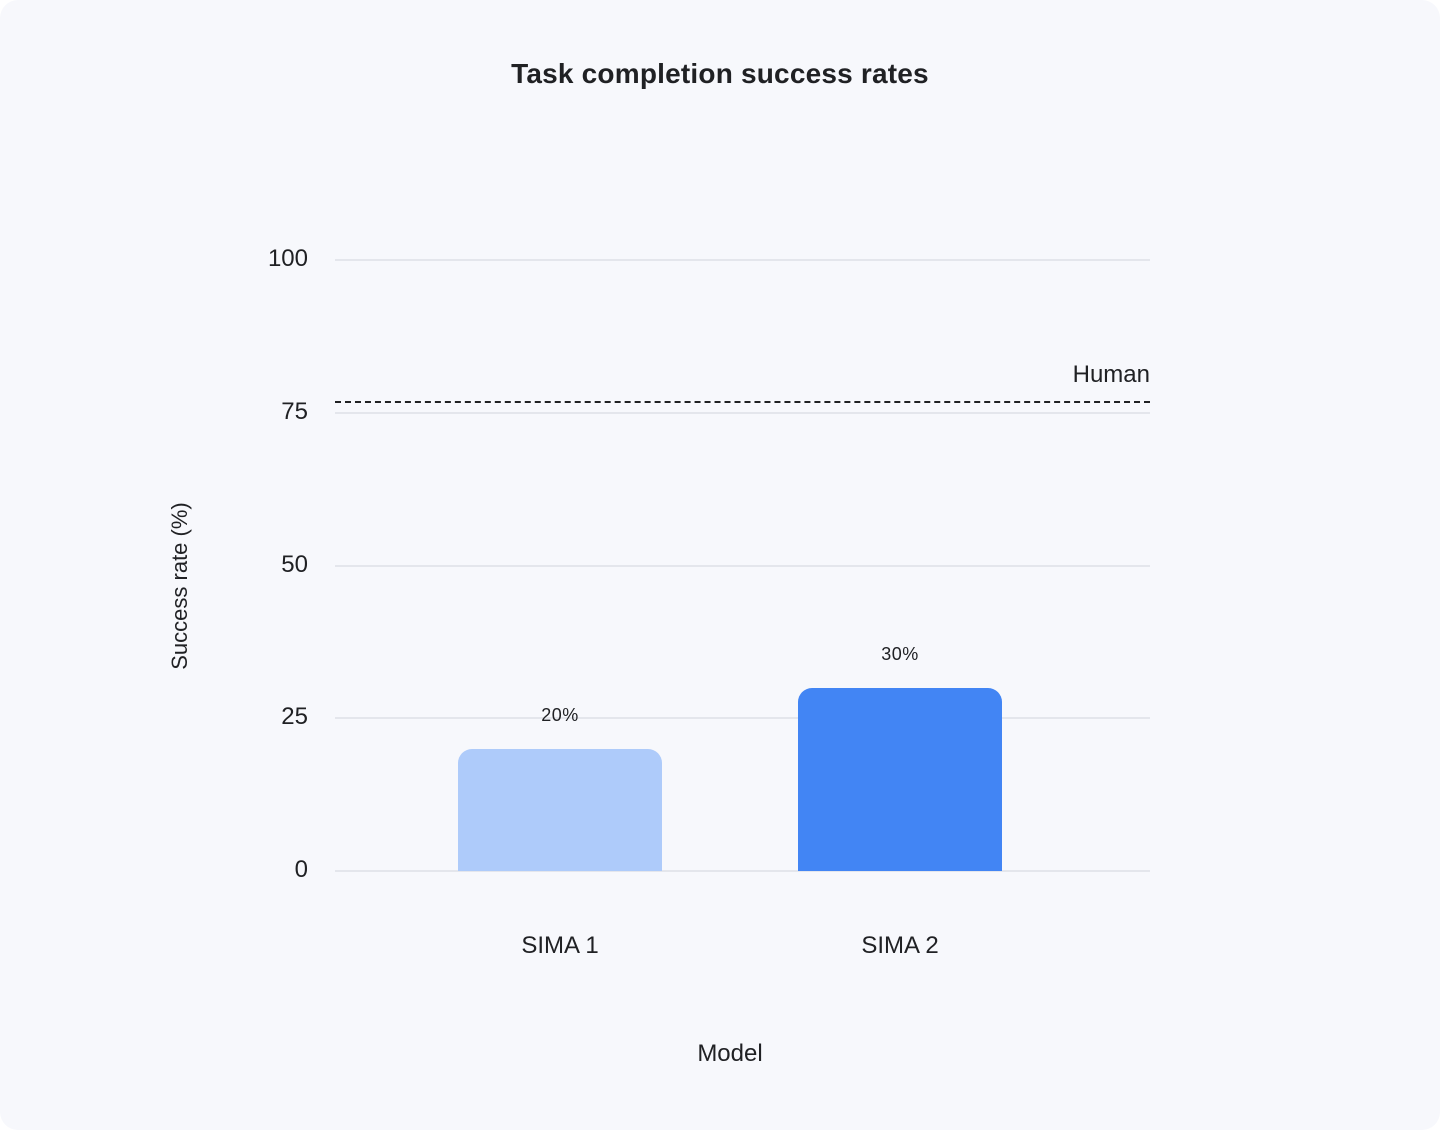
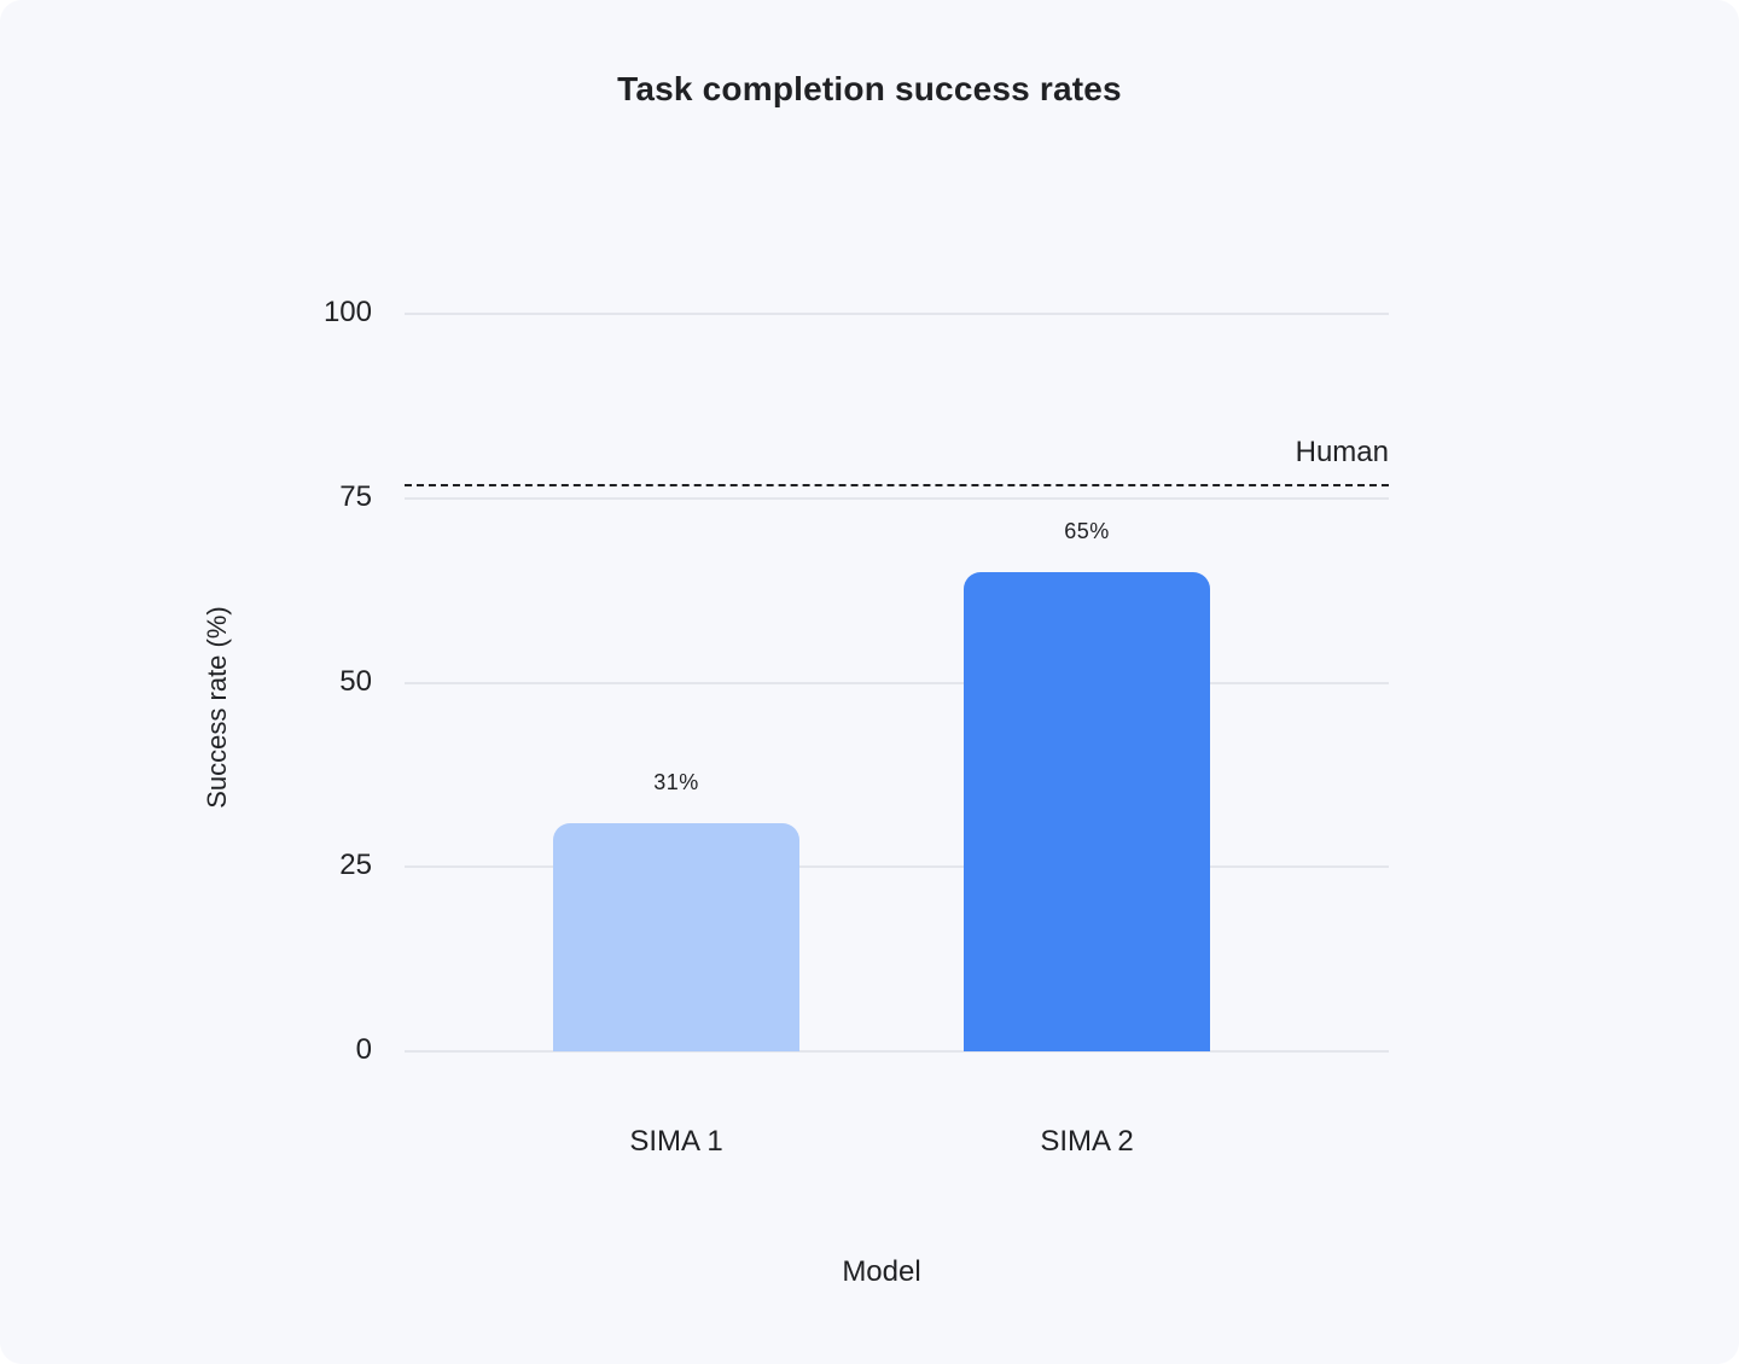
SIMA 1: 20% -> 31%
SIMA 2: 30% -> 65%
